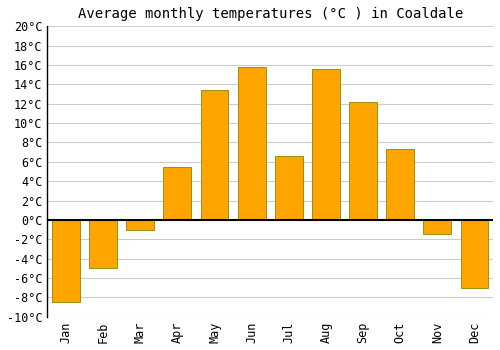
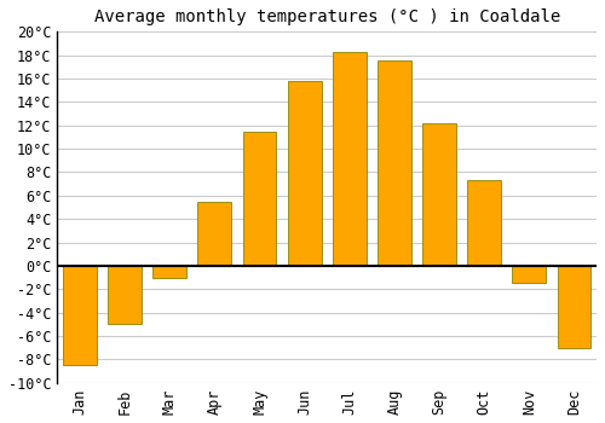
May: 13.4°C -> 11.5°C
Jul: 6.6°C -> 18.3°C
Aug: 15.6°C -> 17.5°C
